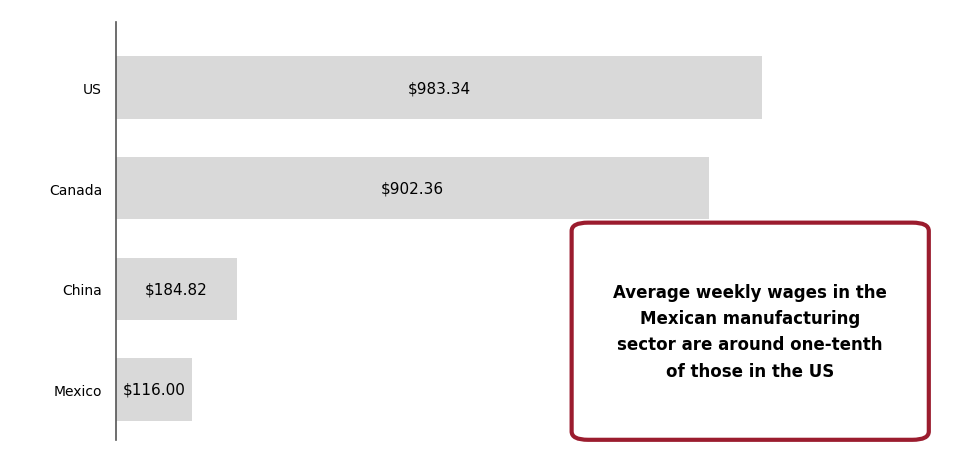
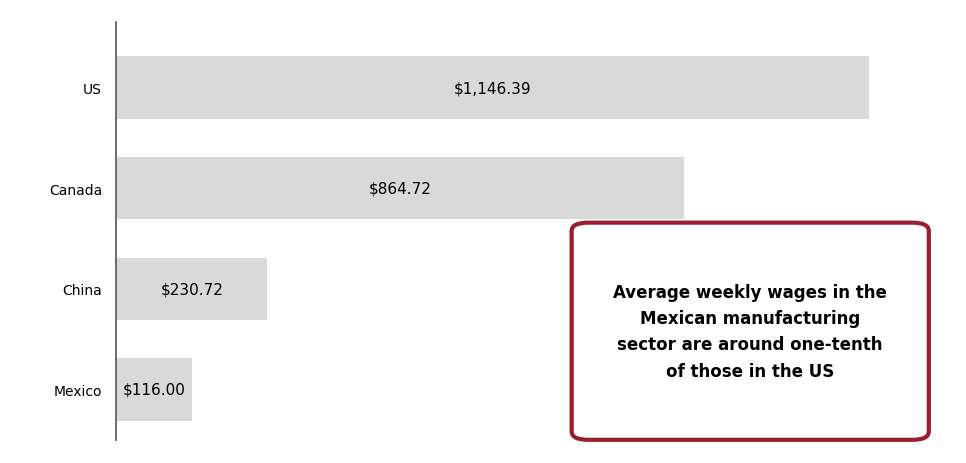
US: $983.34 -> $1,146.39
Canada: $902.36 -> $864.72
China: $184.82 -> $230.72
